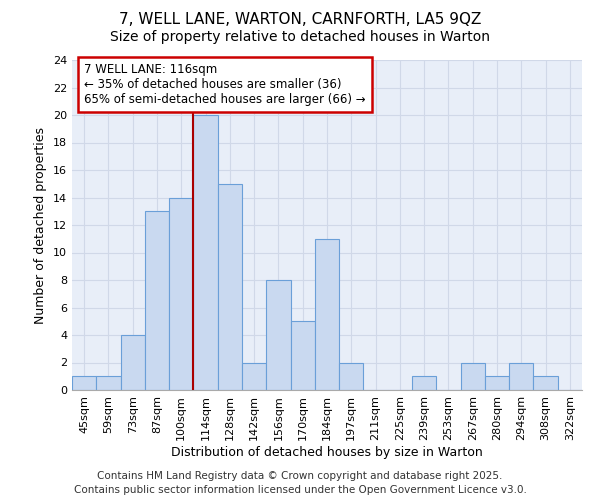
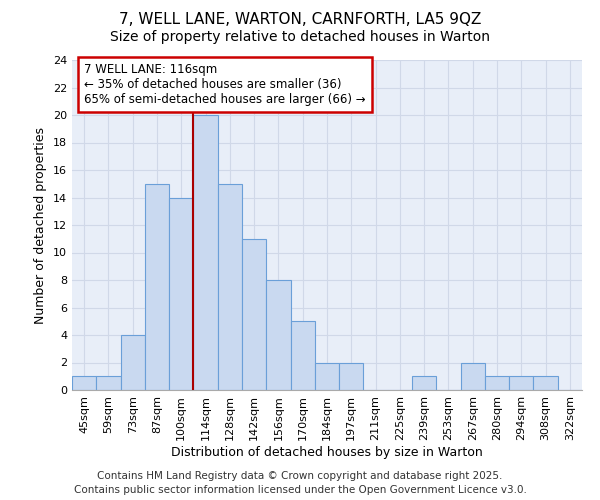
87sqm: 13 -> 15
142sqm: 2 -> 11
184sqm: 11 -> 2
294sqm: 2 -> 1
